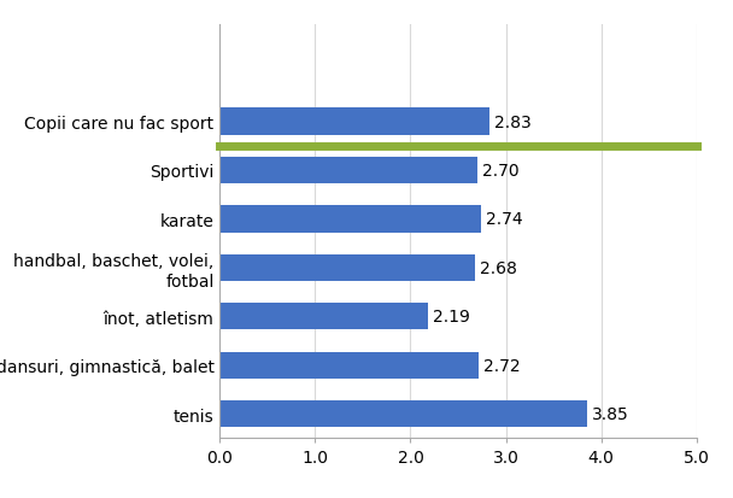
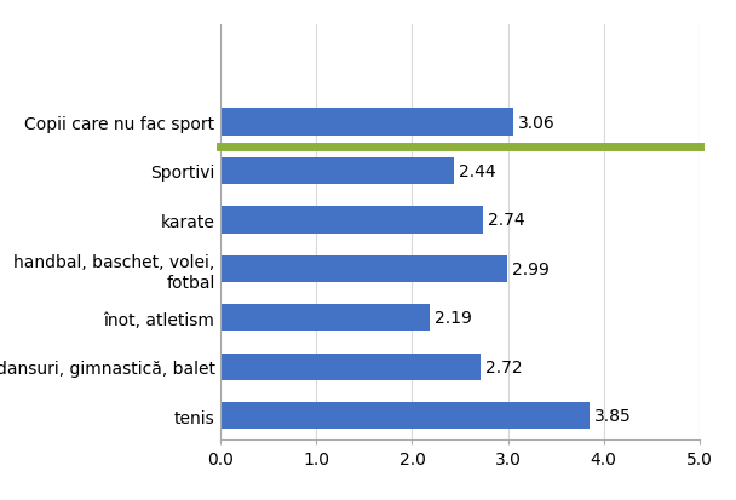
Copii care nu fac sport: 2.83 -> 3.06
Sportivi: 2.70 -> 2.44
handbal, baschet, volei, fotbal: 2.68 -> 2.99
